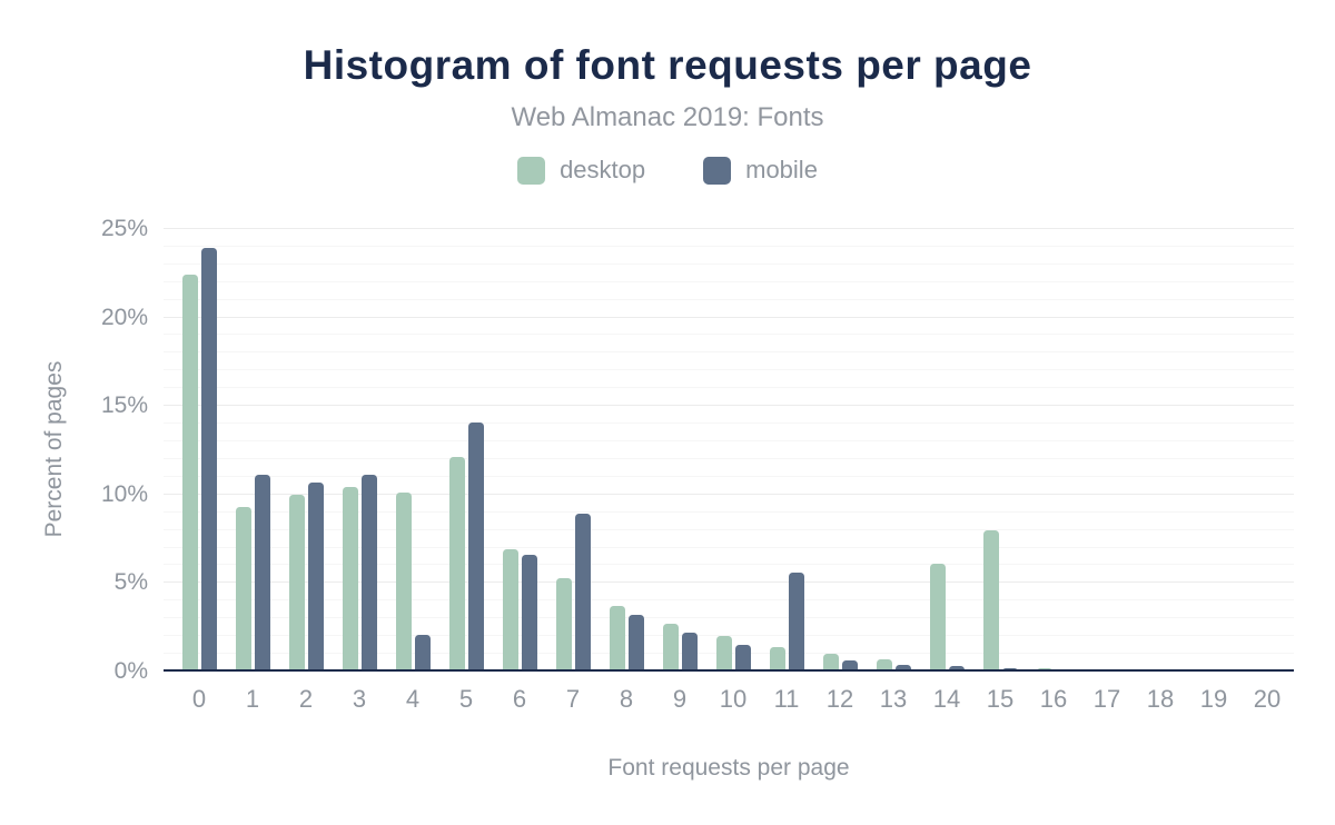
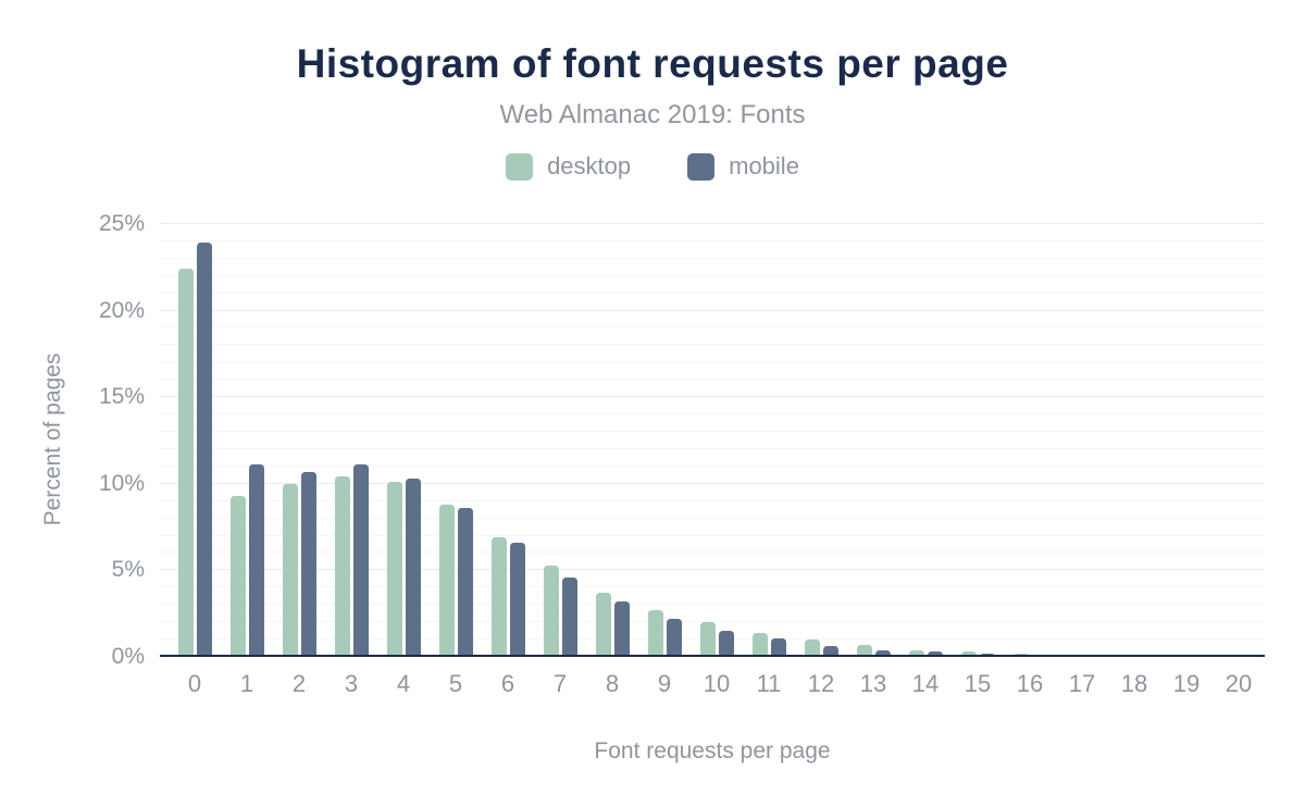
mobile/4: 2.1% -> 10.3%
desktop/5: 12.1% -> 8.8%
mobile/5: 14.1% -> 8.6%
mobile/7: 8.9% -> 4.6%
mobile/11: 5.6% -> 1.1%
desktop/14: 6.1% -> 0.4%
desktop/15: 8.0% -> 0.3%
